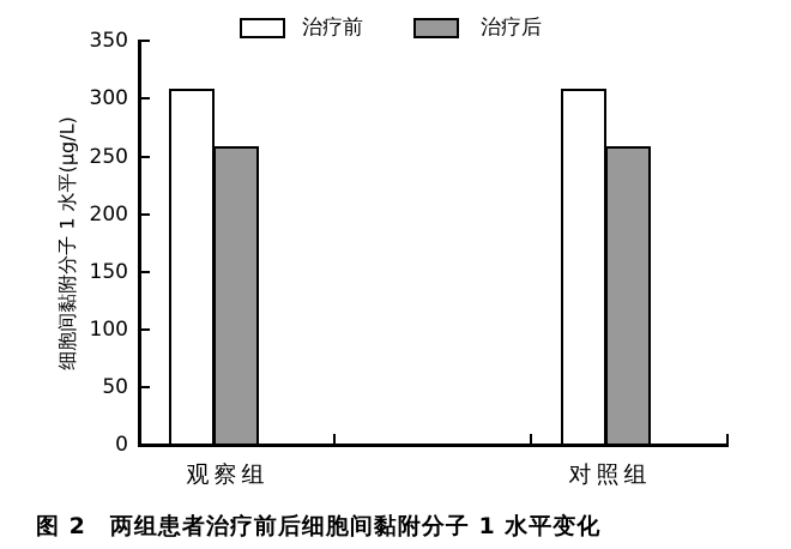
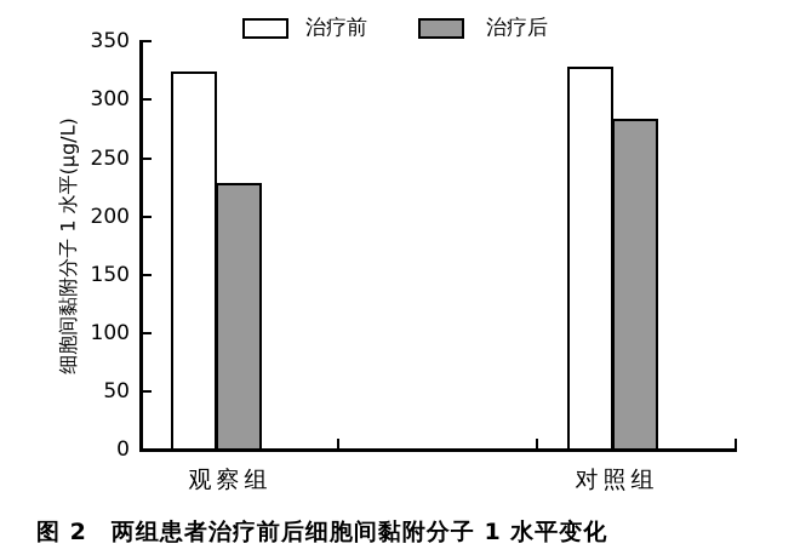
治疗前/观察组: 310 -> 320
治疗后/观察组: 260 -> 230
治疗前/对照组: 310 -> 330
治疗后/对照组: 260 -> 280
